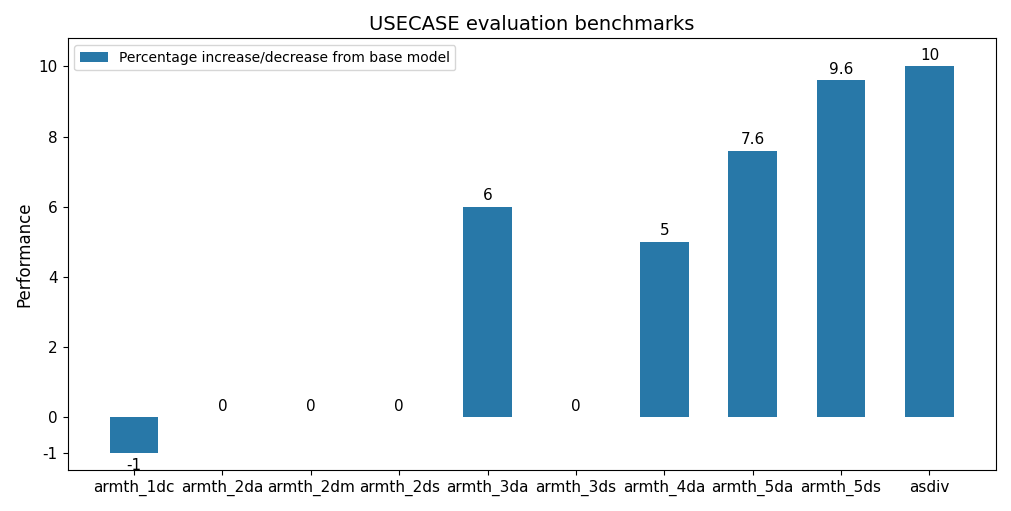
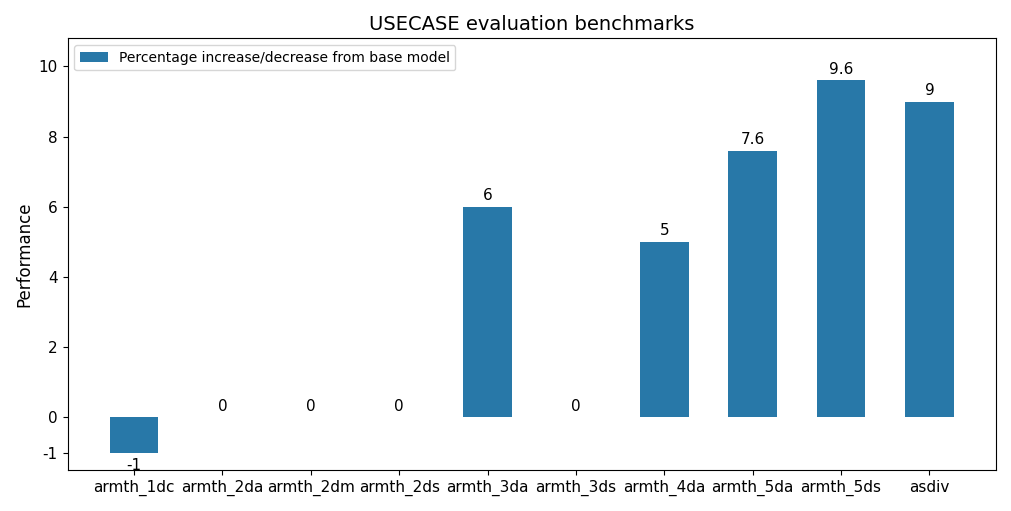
asdiv: 10 -> 9
